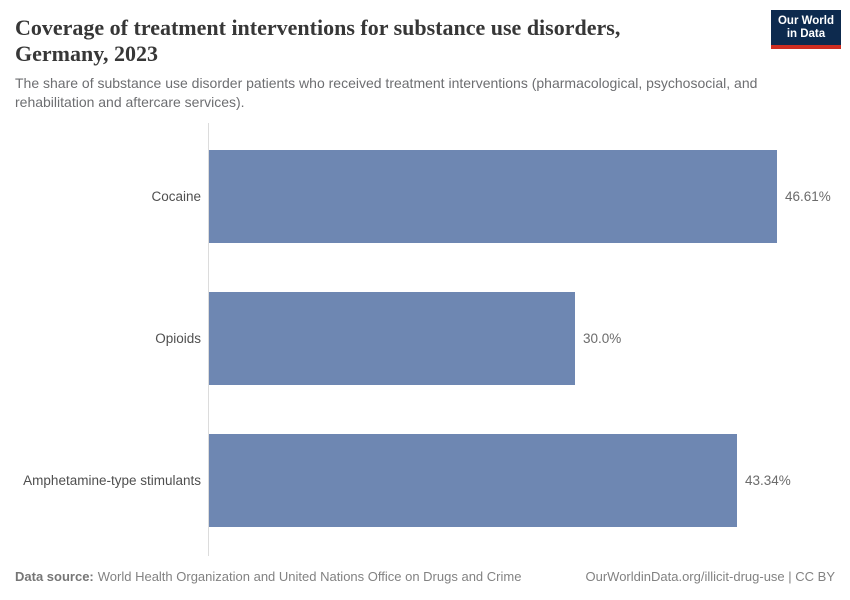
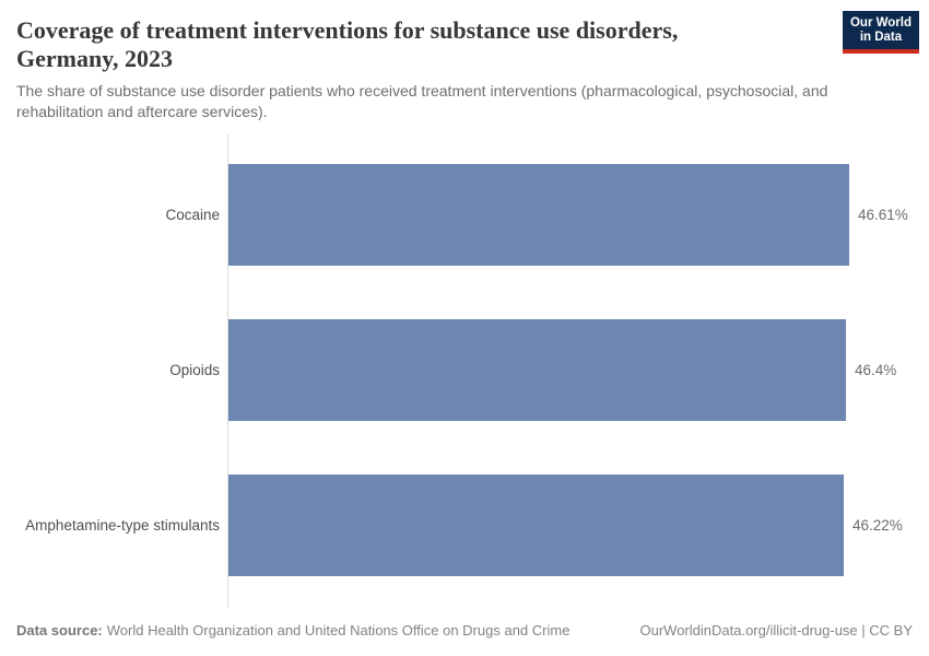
Opioids: 30.0% -> 46.4%
Amphetamine-type stimulants: 43.34% -> 46.22%
